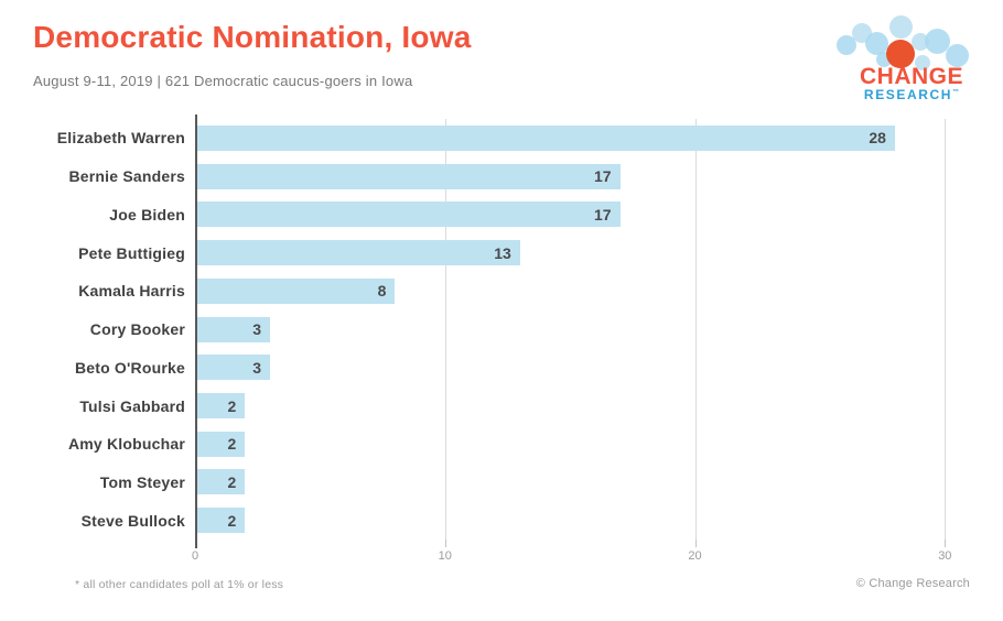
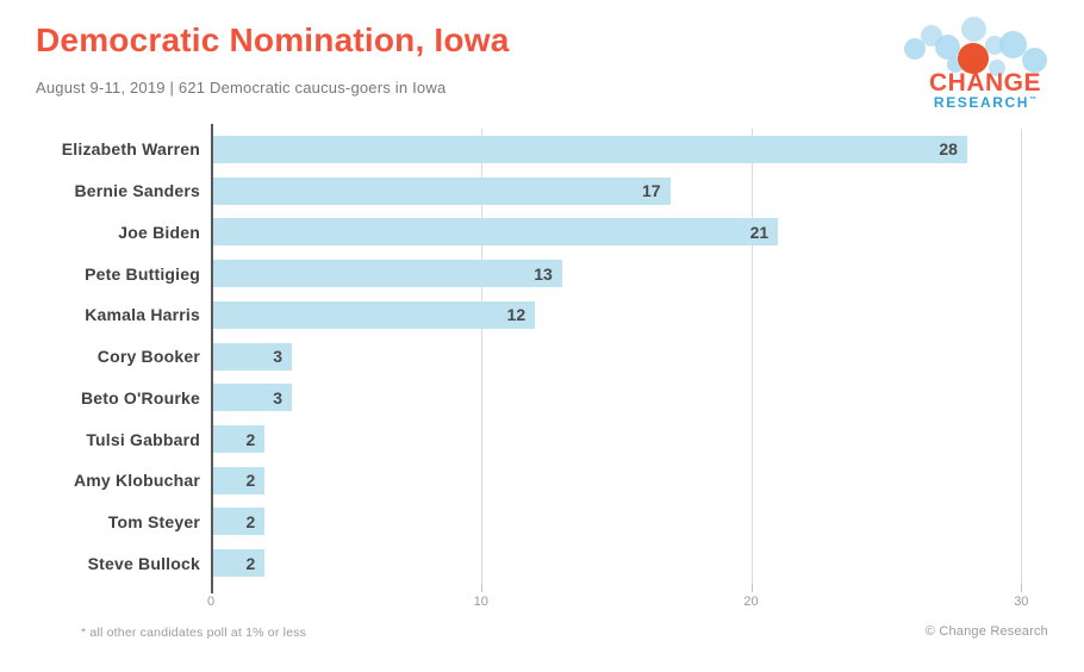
Joe Biden: 17 -> 21
Kamala Harris: 8 -> 12
